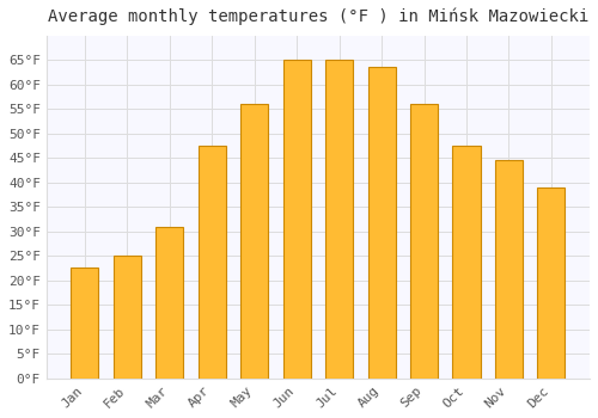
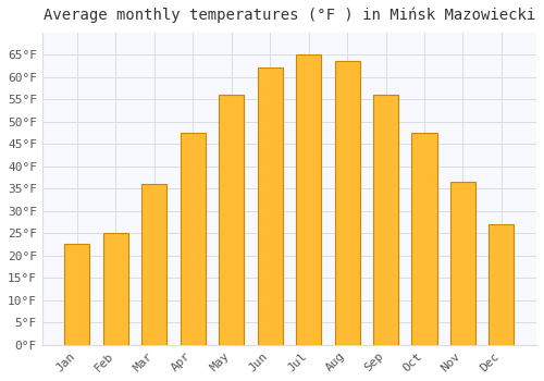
Mar: 31.0°F -> 36.0°F
Jun: 65.0°F -> 62.0°F
Nov: 44.5°F -> 36.5°F
Dec: 39.0°F -> 27.0°F
